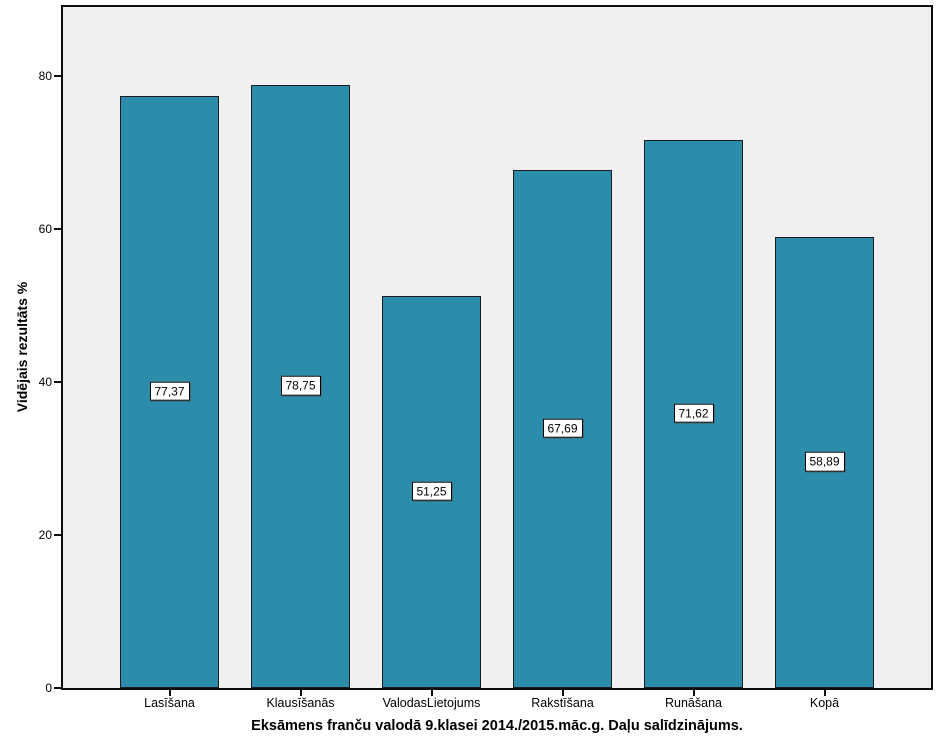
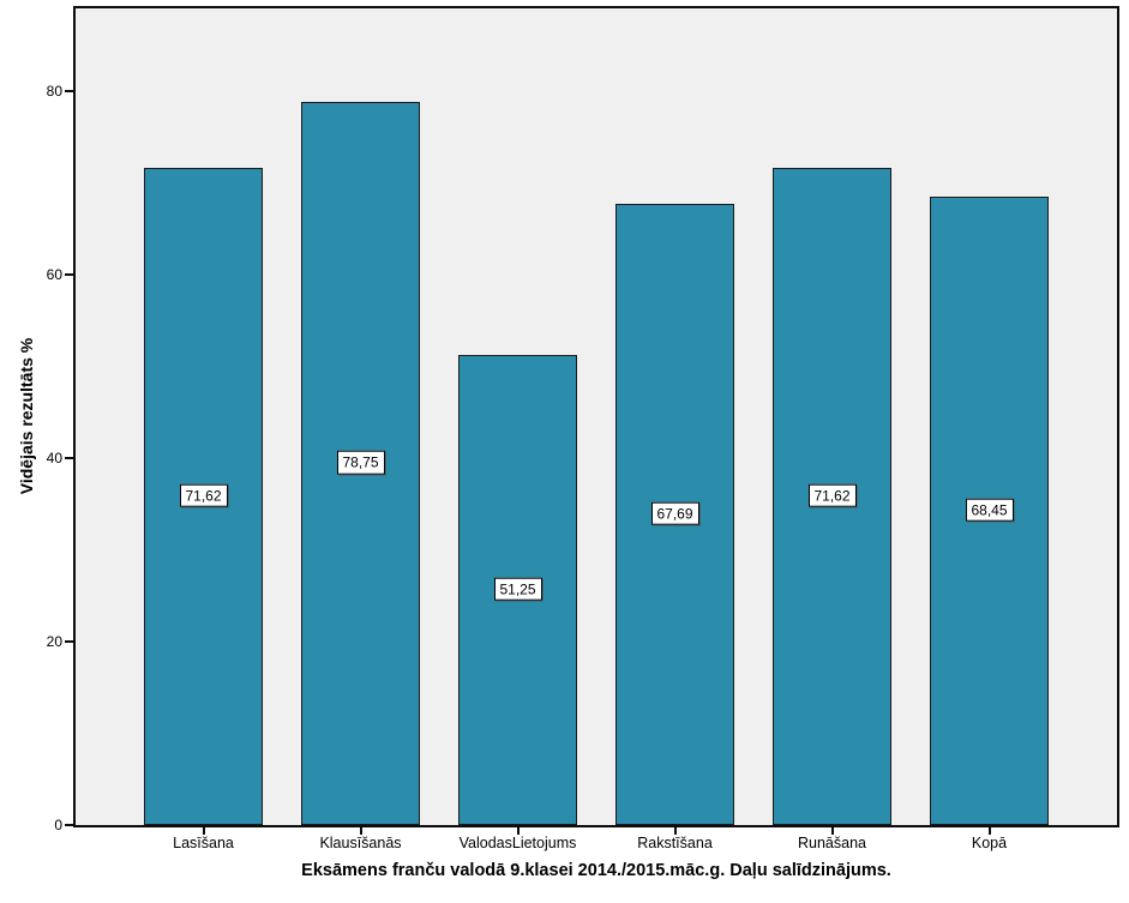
Lasīšana: 77,37 -> 71,62
Kopā: 58,89 -> 68,45
